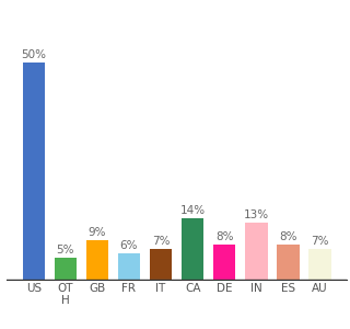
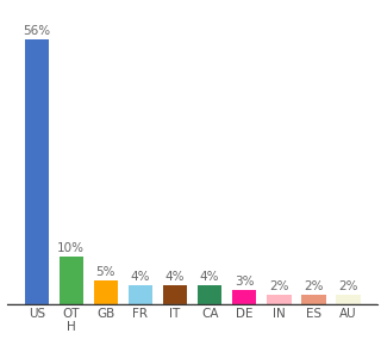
US: 50% -> 56%
OT H: 5% -> 10%
GB: 9% -> 5%
FR: 6% -> 4%
IT: 7% -> 4%
CA: 14% -> 4%
DE: 8% -> 3%
IN: 13% -> 2%
ES: 8% -> 2%
AU: 7% -> 2%
